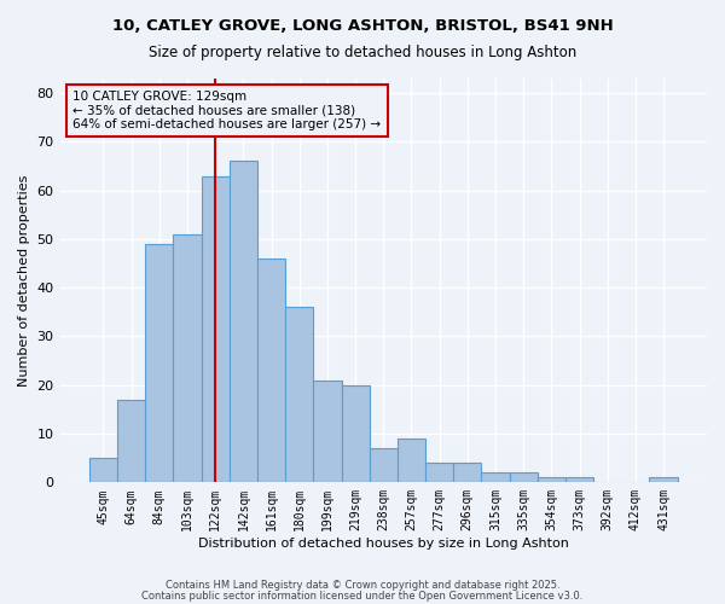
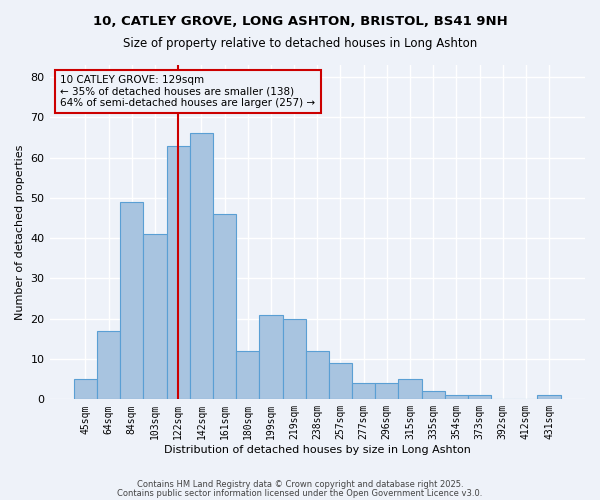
103sqm: 51 -> 41
180sqm: 36 -> 12
238sqm: 7 -> 12
315sqm: 2 -> 5
